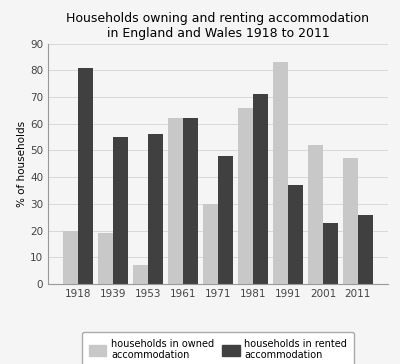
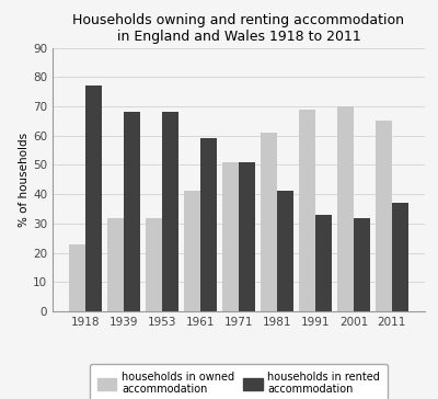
households in owned accommodation/1918: 20 -> 23
households in rented accommodation/1918: 81 -> 77
households in owned accommodation/1939: 19 -> 32
households in rented accommodation/1939: 55 -> 68
households in owned accommodation/1953: 7 -> 32
households in rented accommodation/1953: 56 -> 68
households in owned accommodation/1961: 62 -> 41
households in rented accommodation/1961: 62 -> 59
households in owned accommodation/1971: 30 -> 51
households in rented accommodation/1971: 48 -> 51
households in owned accommodation/1981: 66 -> 61
households in rented accommodation/1981: 71 -> 41
households in owned accommodation/1991: 83 -> 69
households in rented accommodation/1991: 37 -> 33
households in owned accommodation/2001: 52 -> 70
households in rented accommodation/2001: 23 -> 32
households in owned accommodation/2011: 47 -> 65
households in rented accommodation/2011: 26 -> 37
